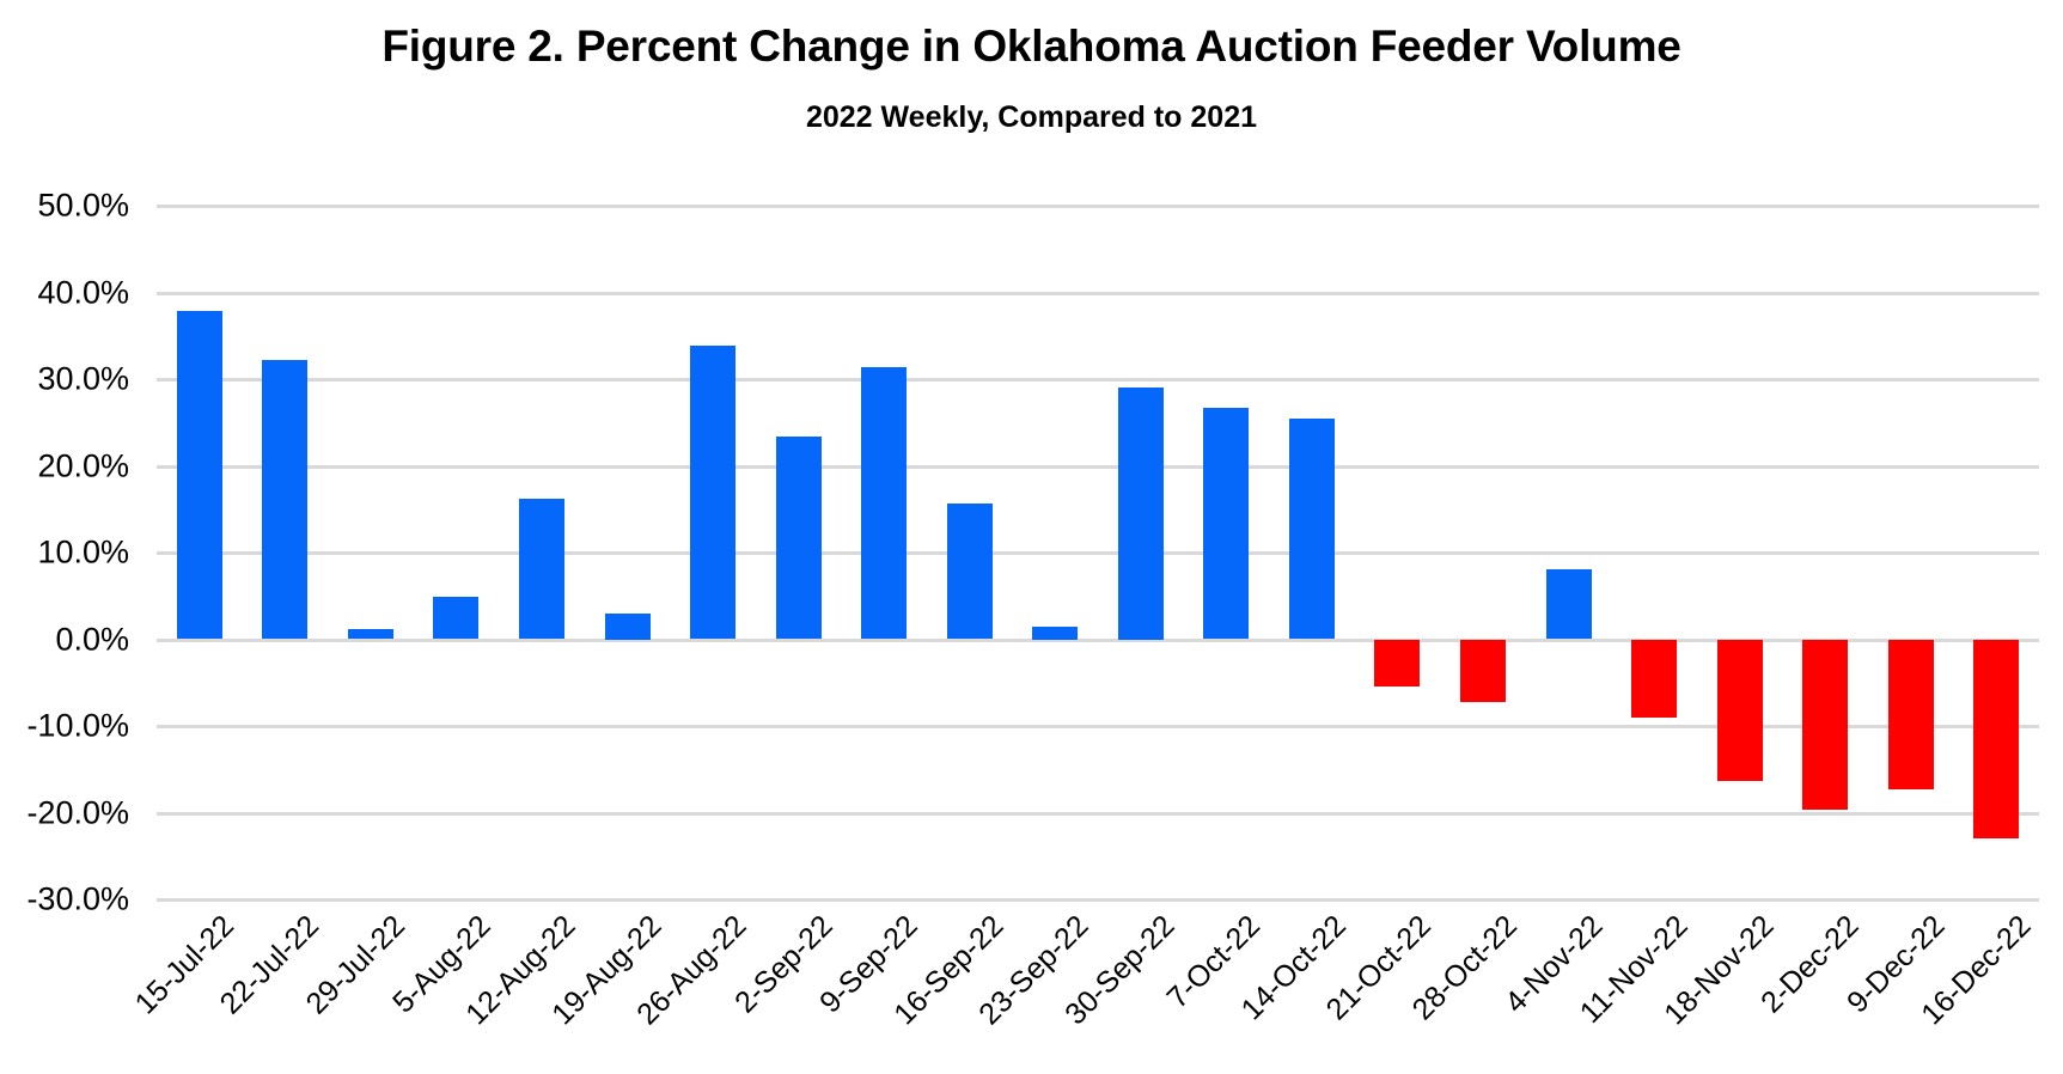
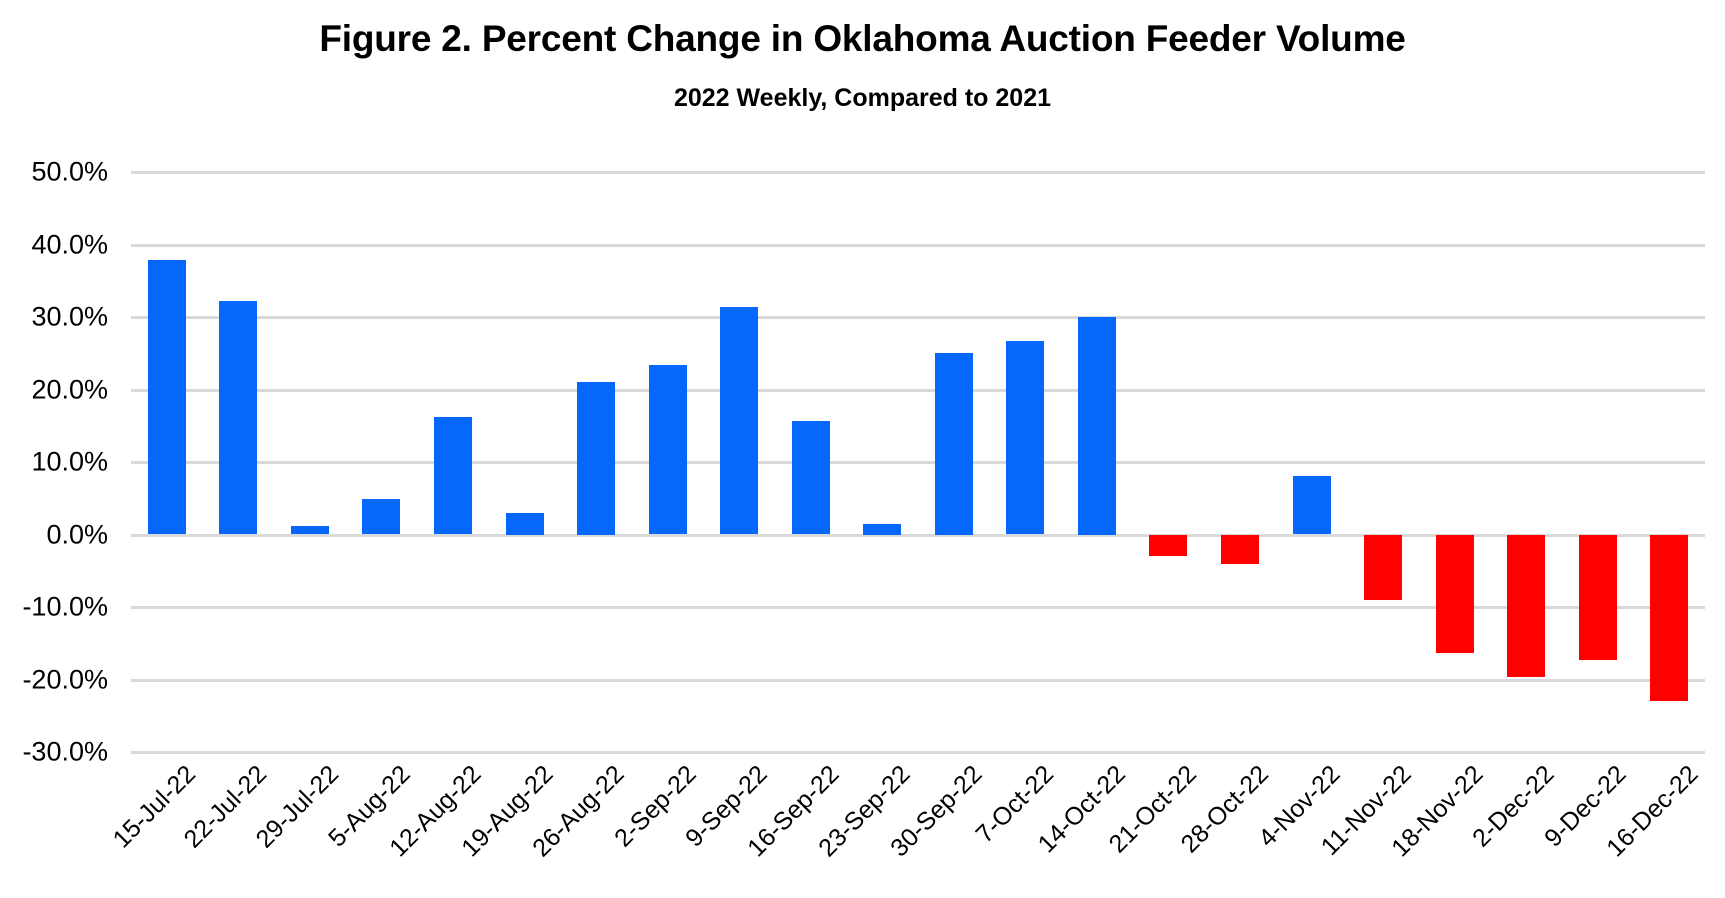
26-Aug-22: 34% -> 21%
30-Sep-22: 29% -> 25%
14-Oct-22: 25% -> 30%
21-Oct-22: -5% -> -3%
28-Oct-22: -7% -> -4%
